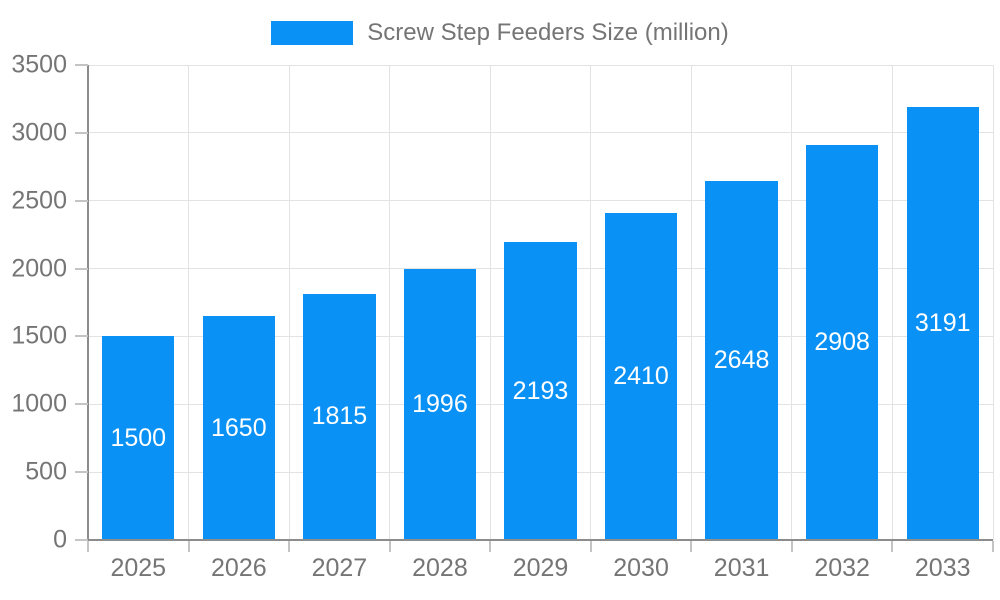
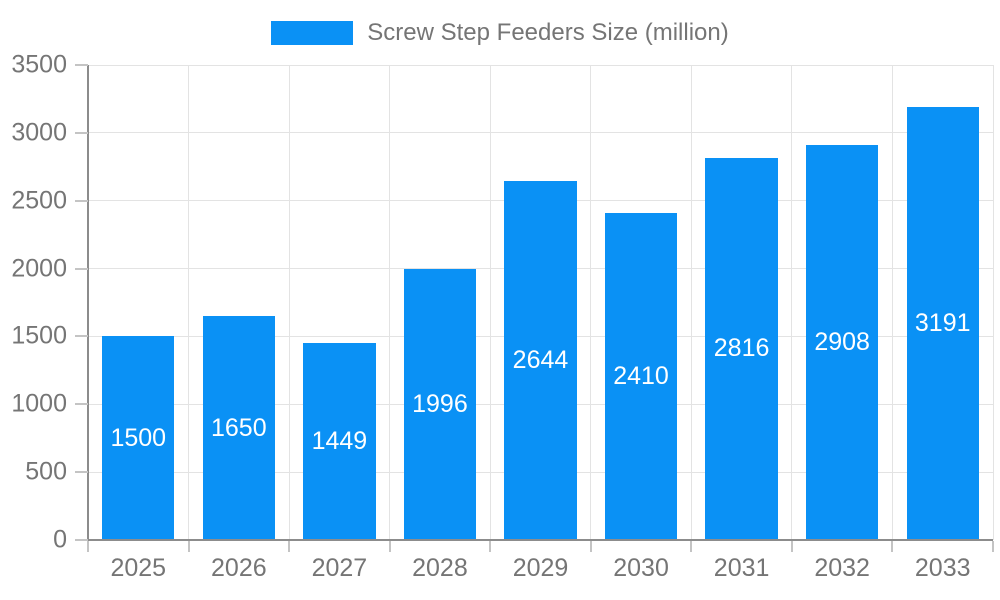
2027: 1815 -> 1449
2029: 2193 -> 2644
2031: 2648 -> 2816
